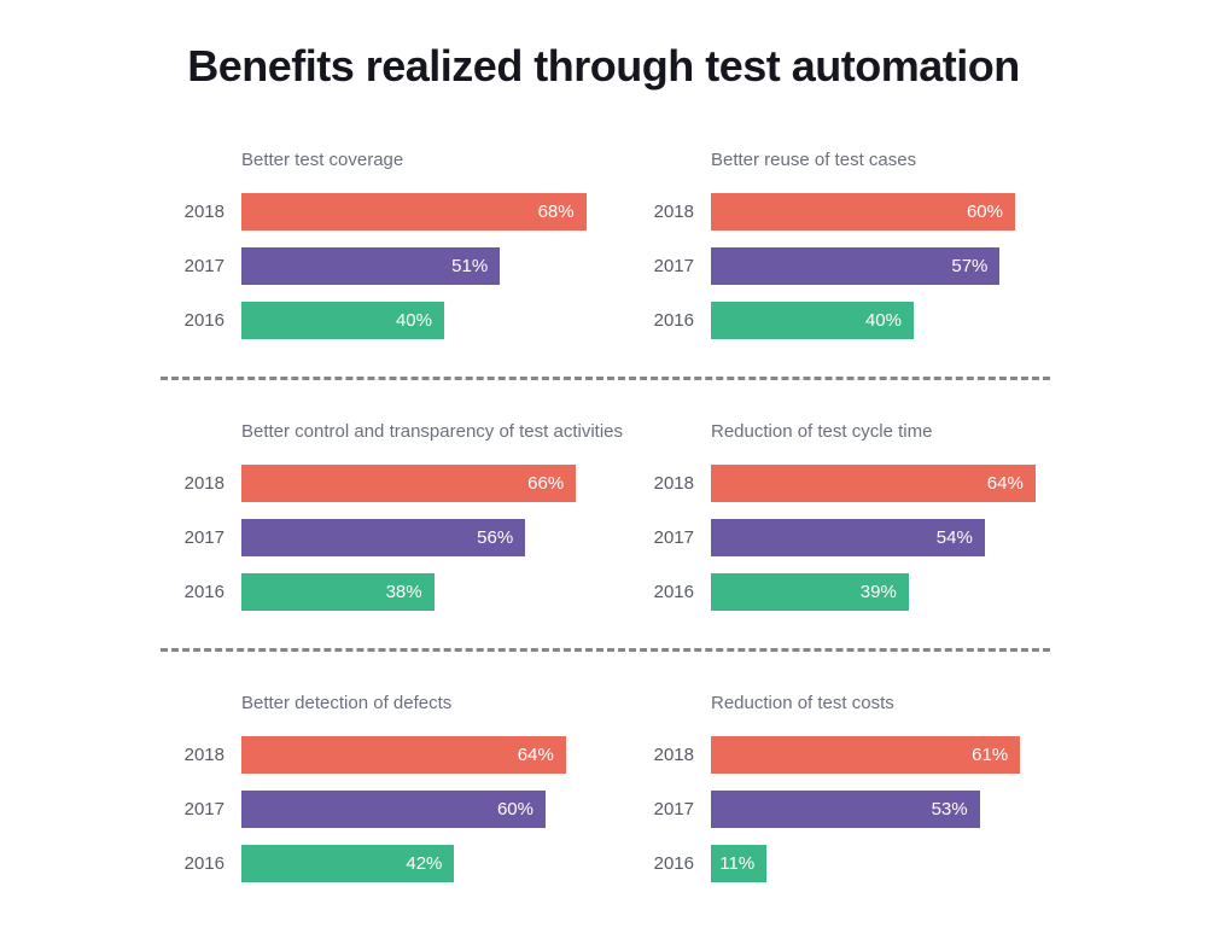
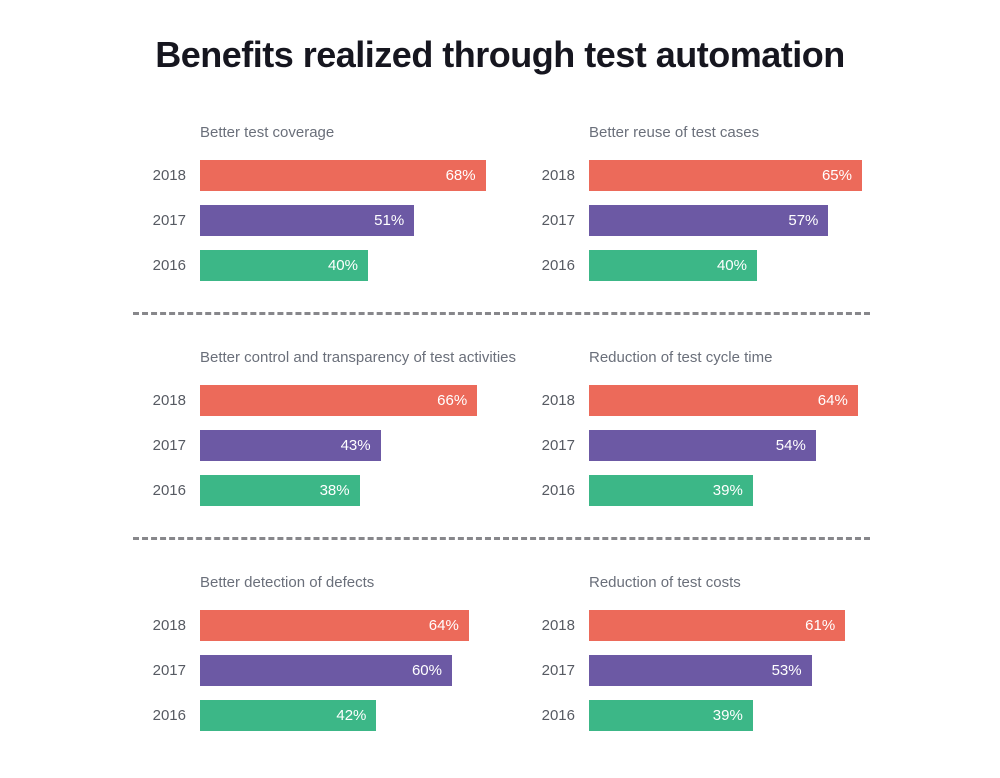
Better reuse of test cases/2018: 60% -> 65%
Better control and transparency of test activities/2017: 56% -> 43%
Reduction of test costs/2016: 11% -> 39%
